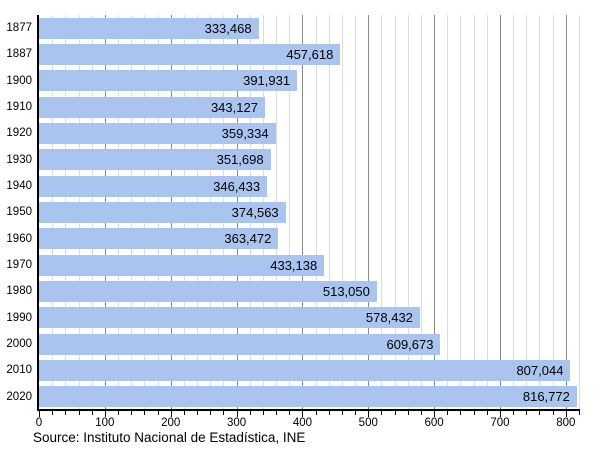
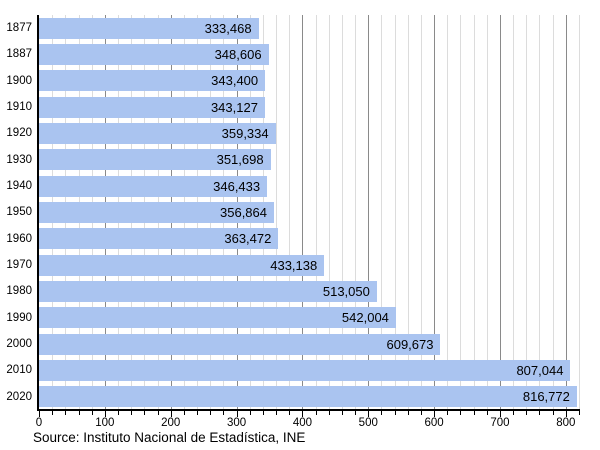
1887: 457,618 -> 348,606
1900: 391,931 -> 343,400
1950: 374,563 -> 356,864
1990: 578,432 -> 542,004
